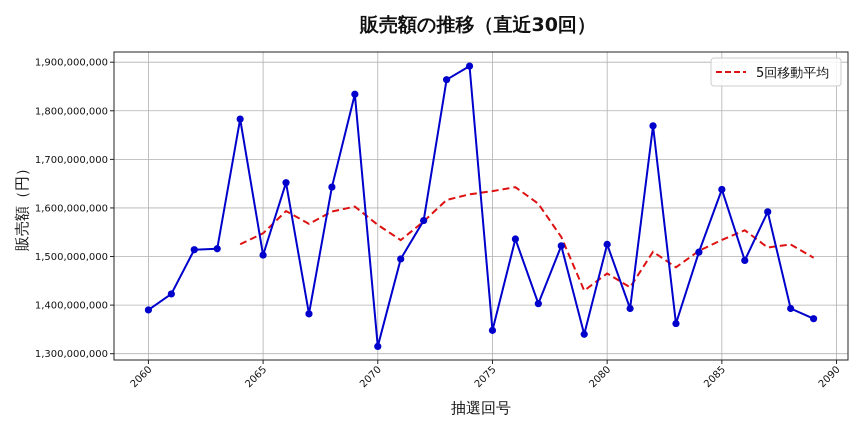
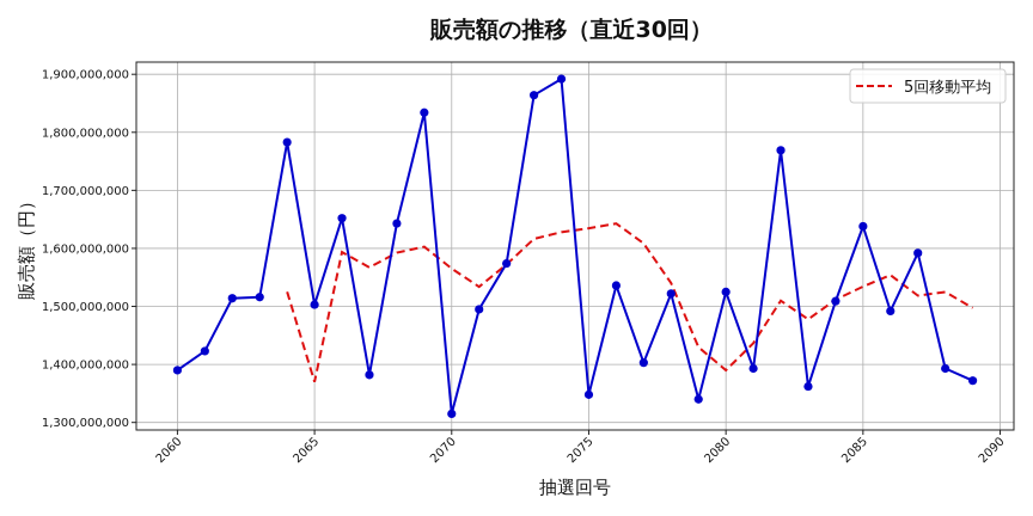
5回移動平均/2065: 1550000000 -> 1370000000
5回移動平均/2080: 1470000000 -> 1390000000
